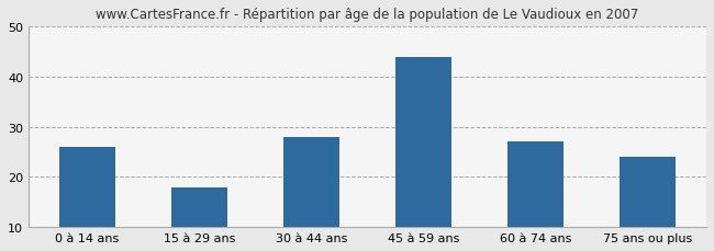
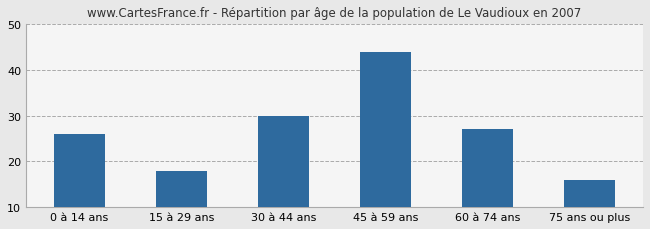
30 à 44 ans: 28 -> 30
75 ans ou plus: 24 -> 16
